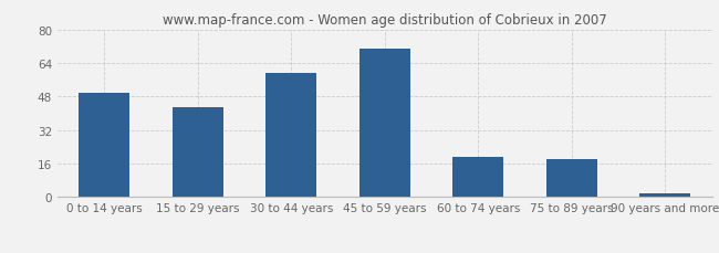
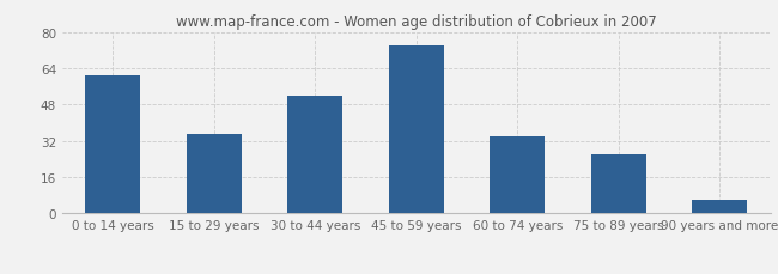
0 to 14 years: 50 -> 61
15 to 29 years: 43 -> 35
30 to 44 years: 59 -> 52
45 to 59 years: 71 -> 74
60 to 74 years: 19 -> 34
75 to 89 years: 18 -> 26
90 years and more: 2 -> 6
